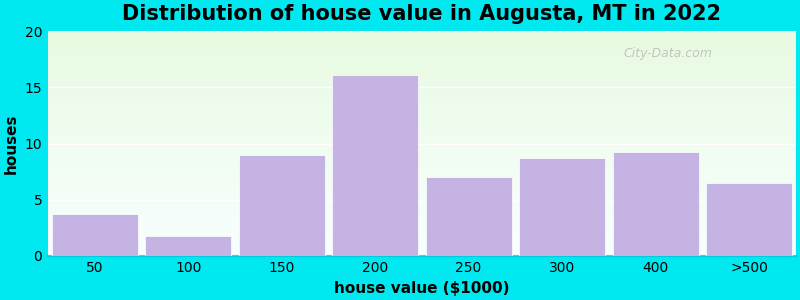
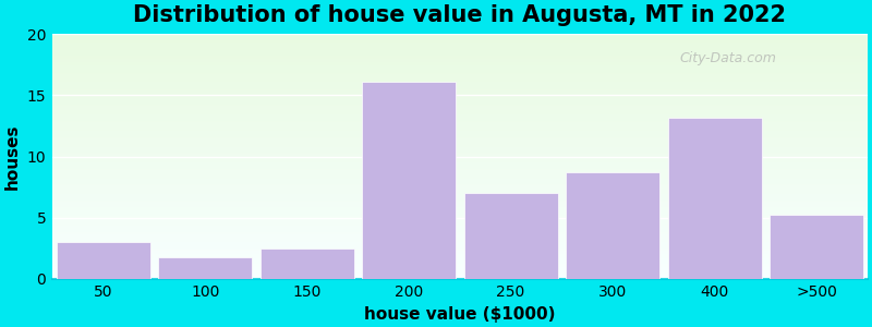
50: 3.7 -> 3.0
150: 9.0 -> 2.5
400: 9.2 -> 13.2
>500: 6.5 -> 5.2
